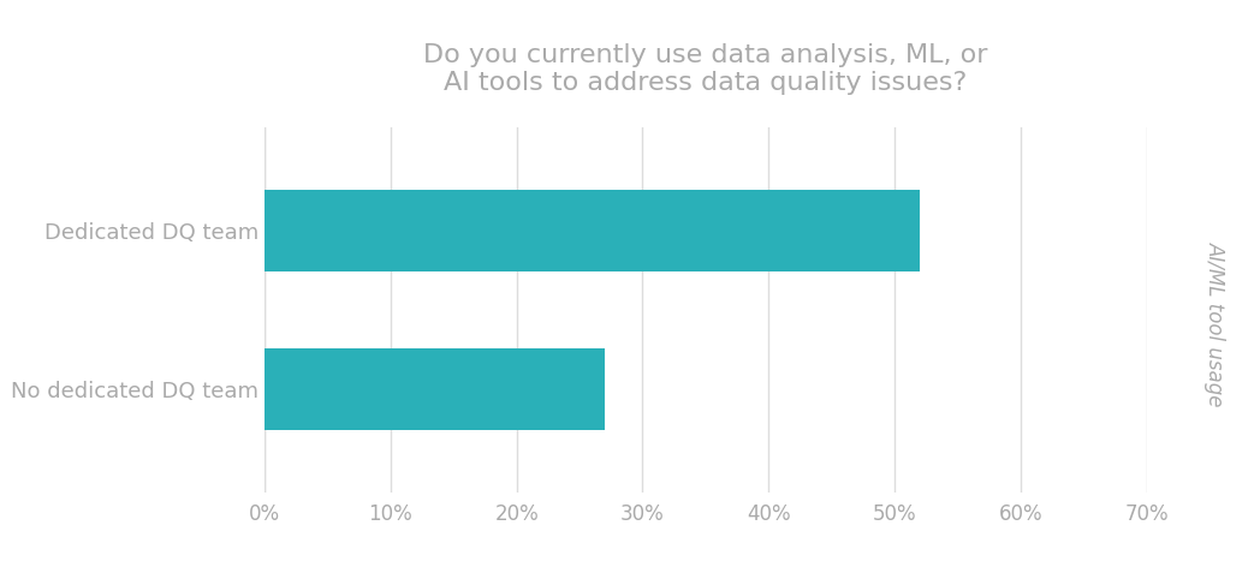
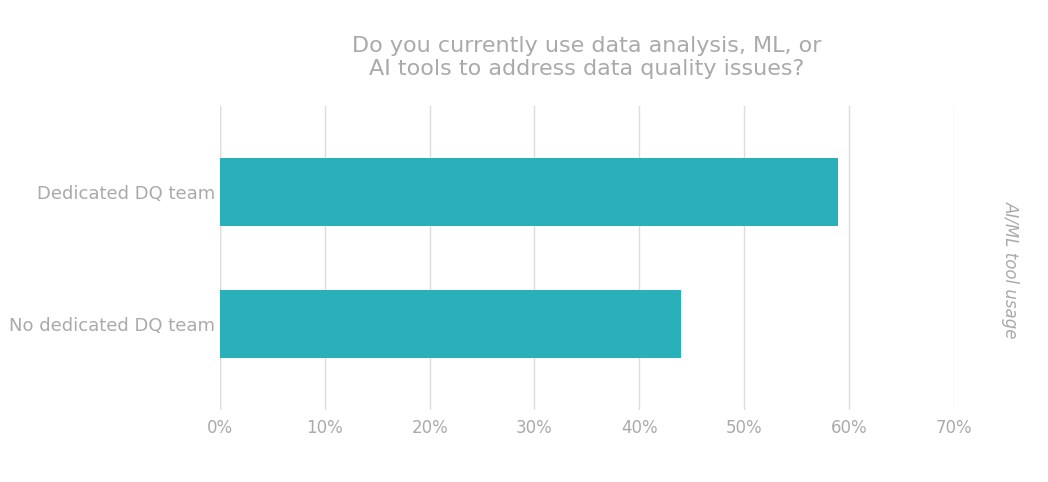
Dedicated DQ team: 52% -> 59%
No dedicated DQ team: 27% -> 44%
